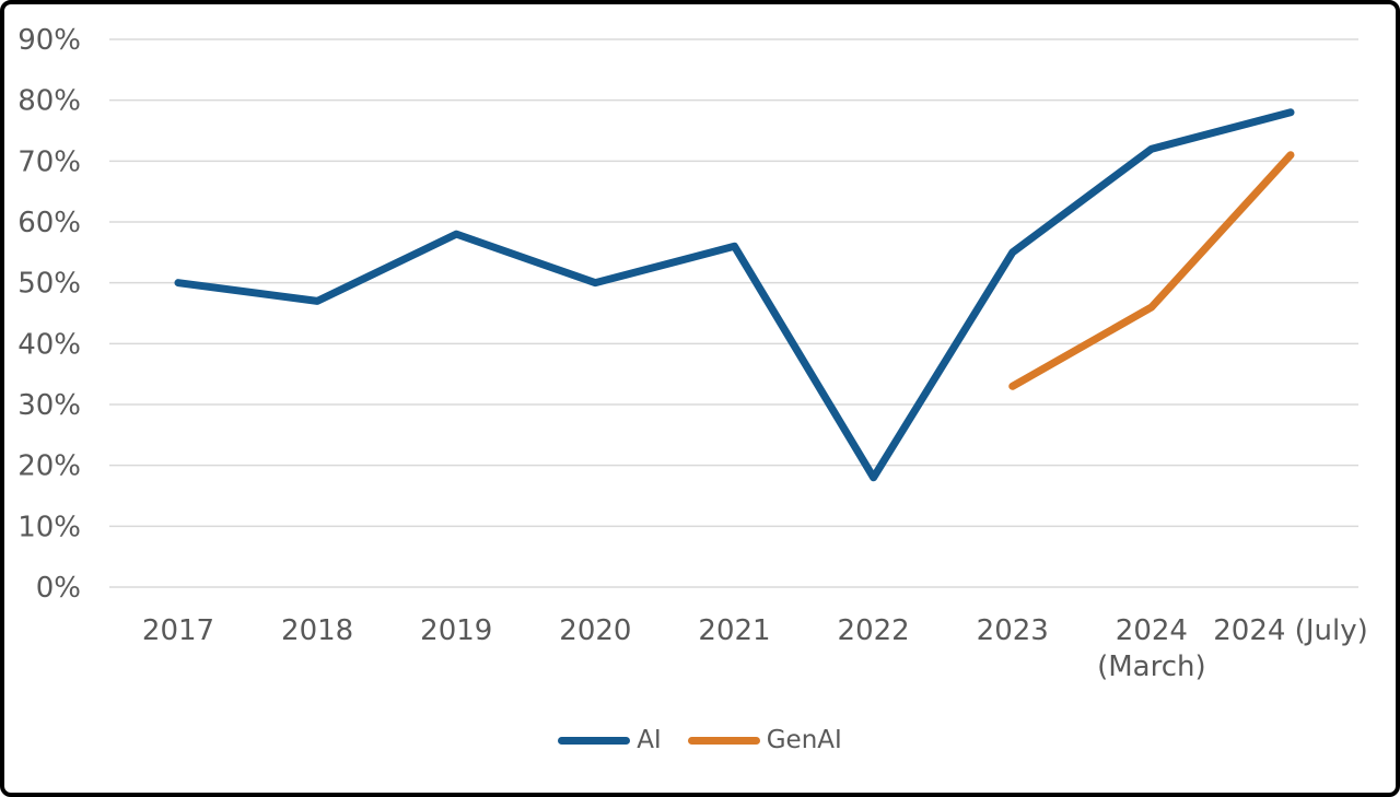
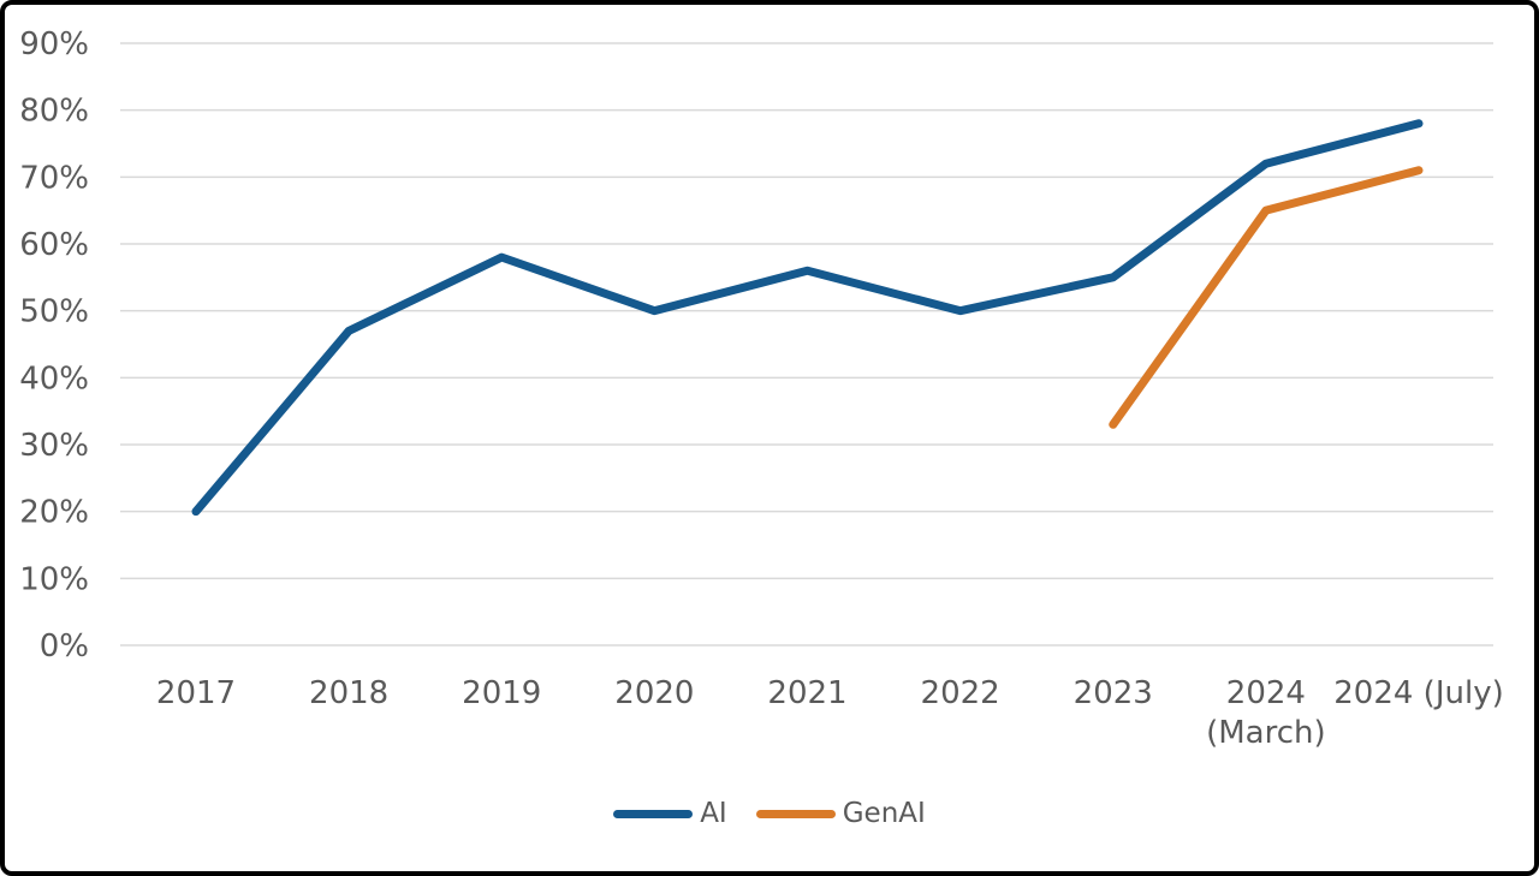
AI/2017: 50% -> 20%
AI/2022: 18% -> 50%
GenAI/2024 (March): 46% -> 65%
